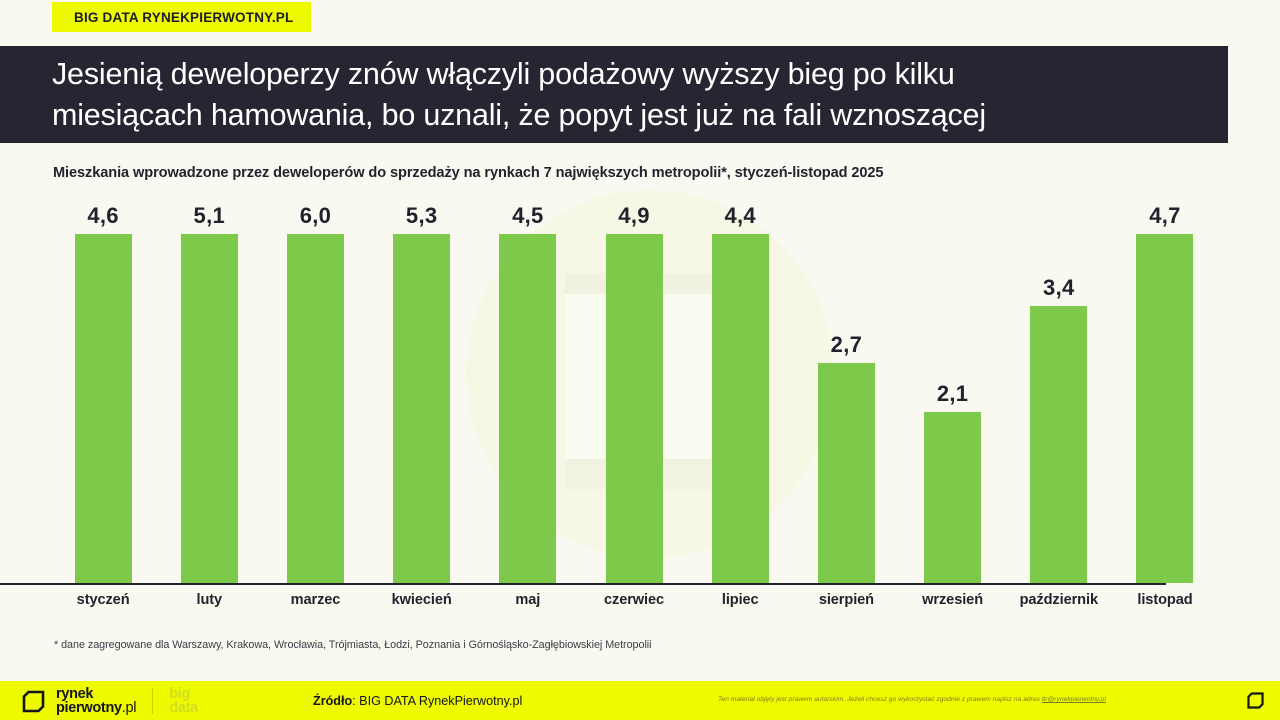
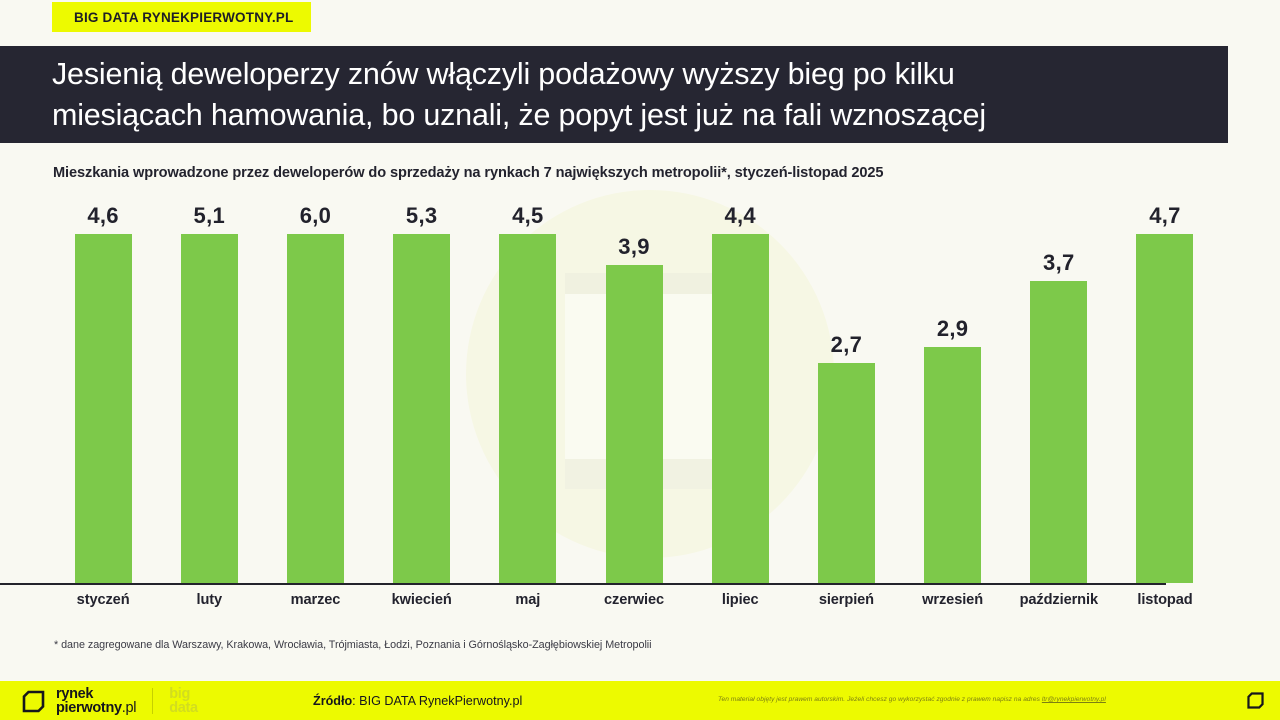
czerwiec: 4,9 -> 3,9
wrzesień: 2,1 -> 2,9
październik: 3,4 -> 3,7
